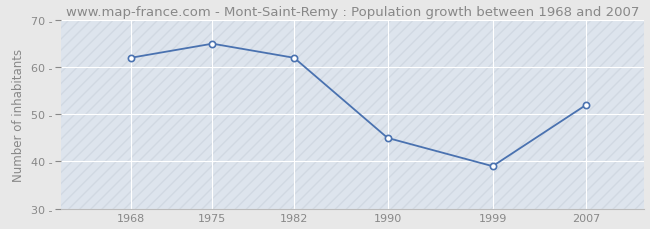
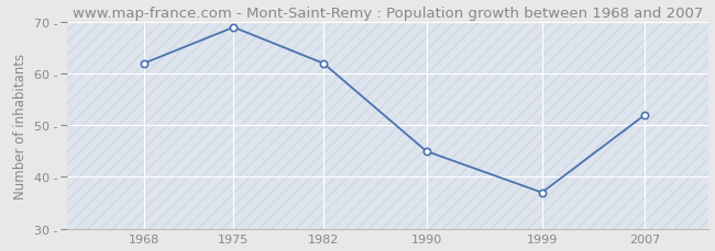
1975: 65 - -> 69 -
1999: 39 - -> 37 -
